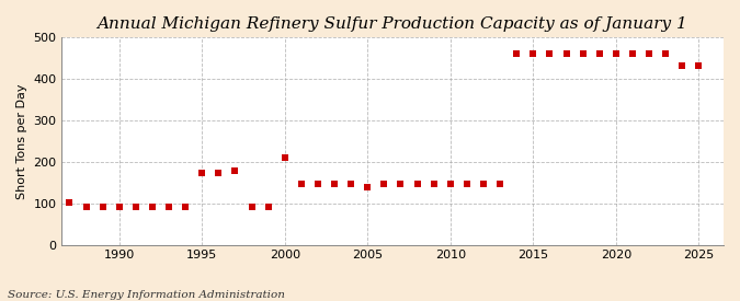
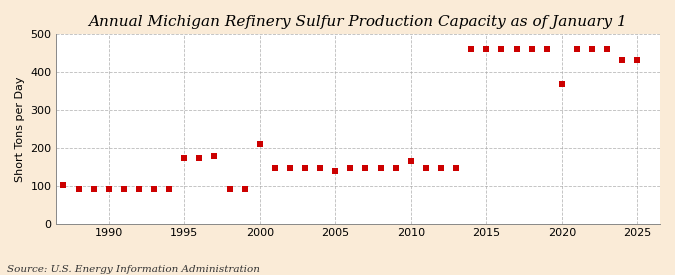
2010: 147 -> 165
2020: 460 -> 370
